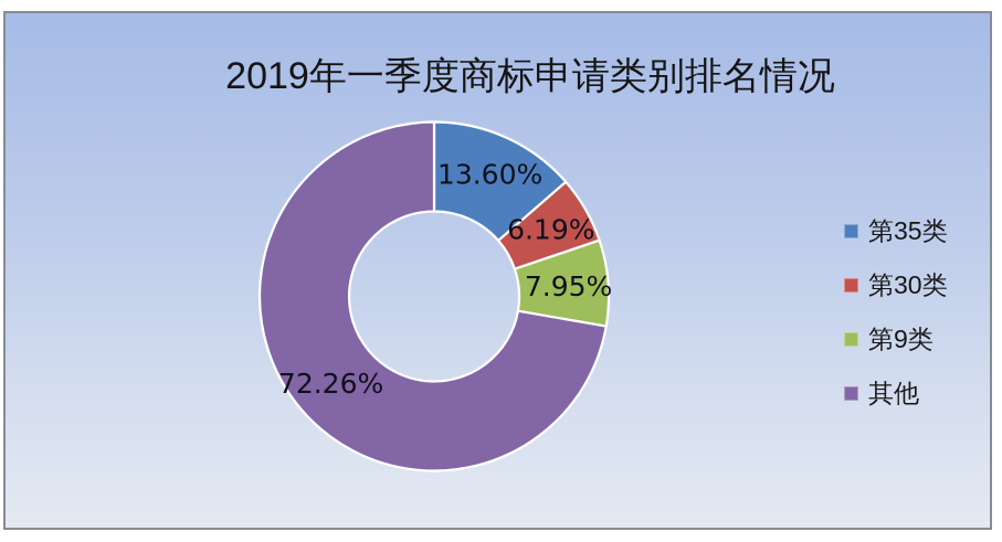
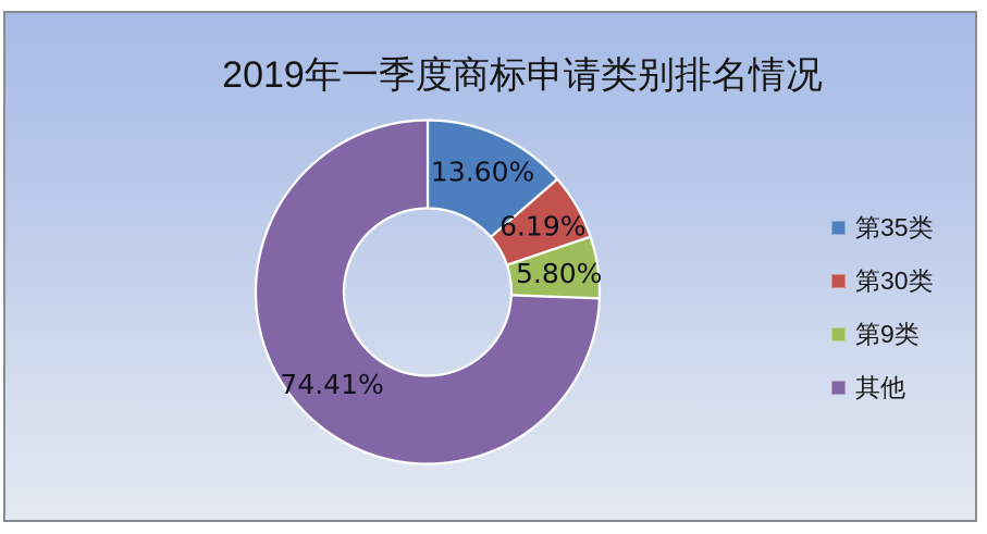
第9类: 7.95% -> 5.80%
其他: 72.26% -> 74.41%
